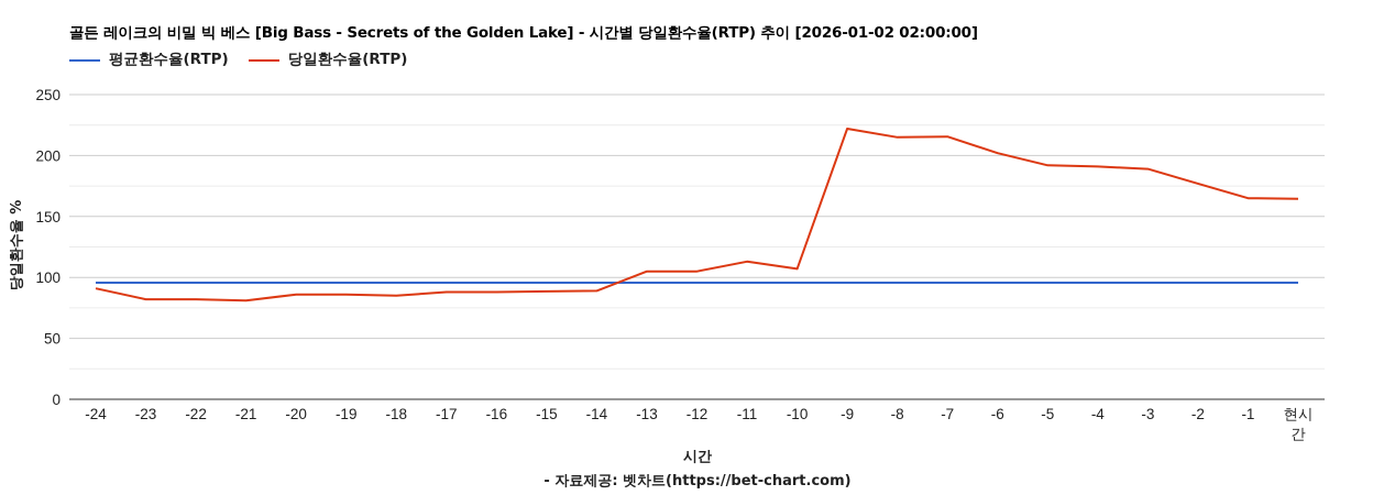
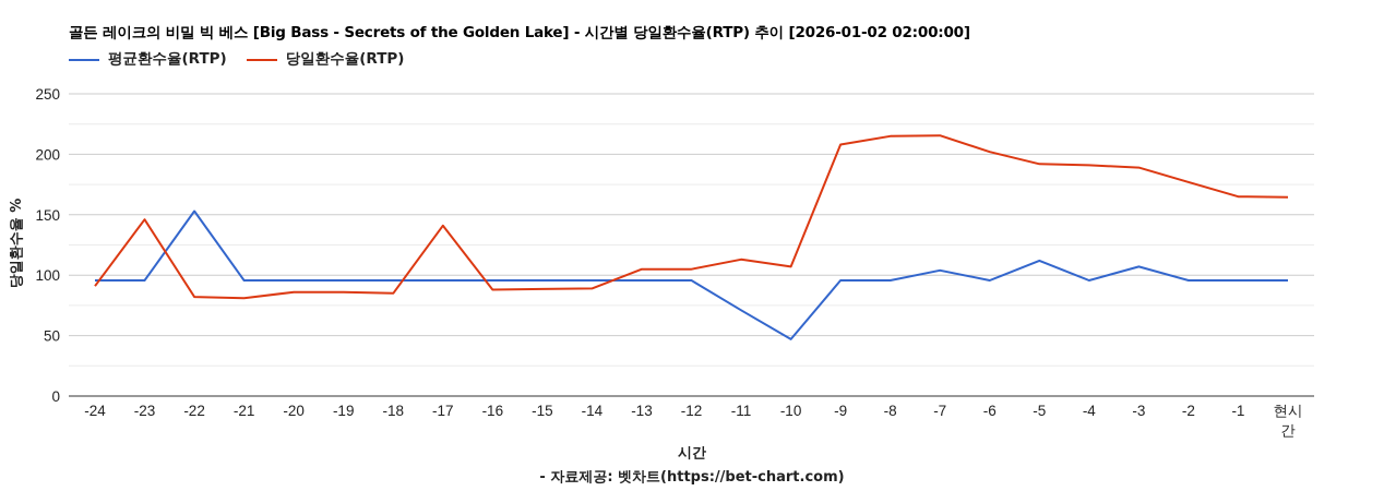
당일환수율(RTP)/-23: 82 -> 146
평균환수율(RTP)/-22: 96 -> 153
당일환수율(RTP)/-17: 88 -> 141
평균환수율(RTP)/-11: 96 -> 71
평균환수율(RTP)/-10: 96 -> 47
당일환수율(RTP)/-9: 222 -> 208
평균환수율(RTP)/-7: 96 -> 104
평균환수율(RTP)/-5: 96 -> 112
평균환수율(RTP)/-3: 96 -> 107
